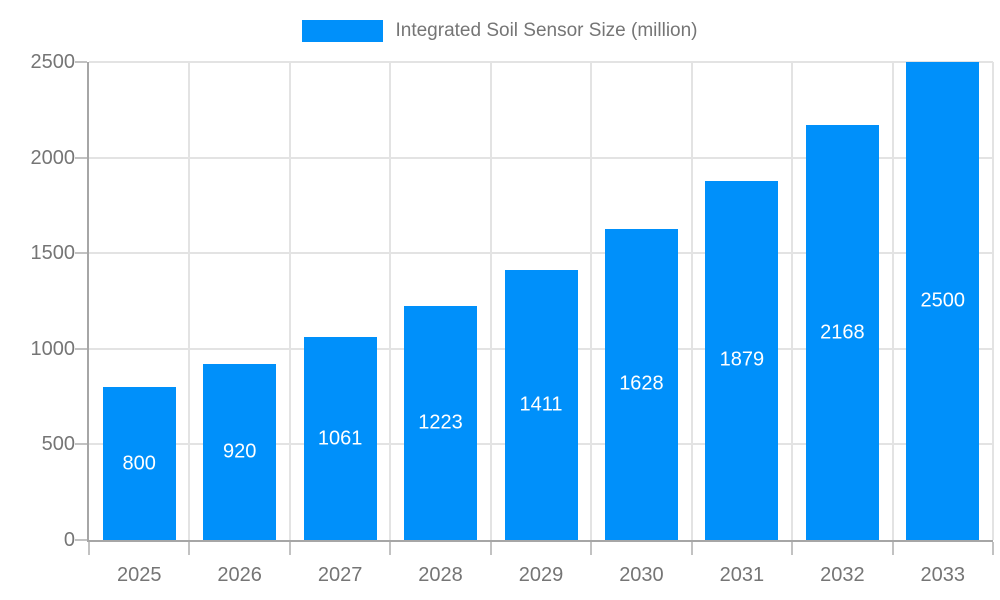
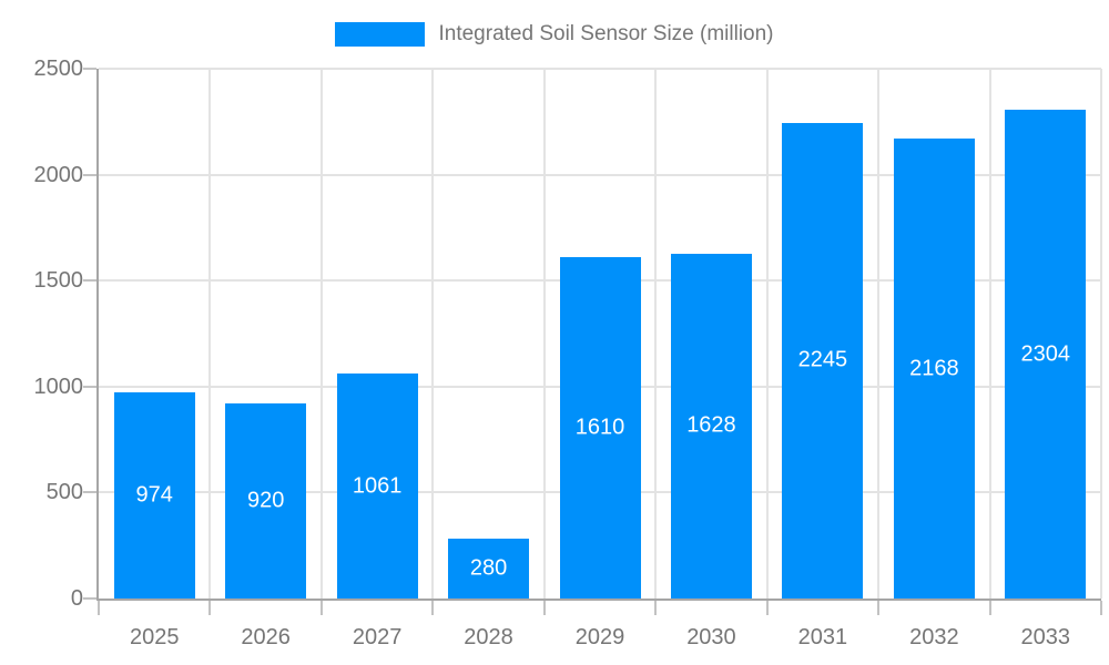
2025: 800 -> 974
2028: 1223 -> 280
2029: 1411 -> 1610
2031: 1879 -> 2245
2033: 2500 -> 2304
